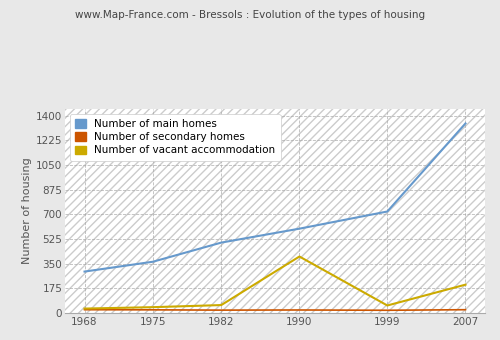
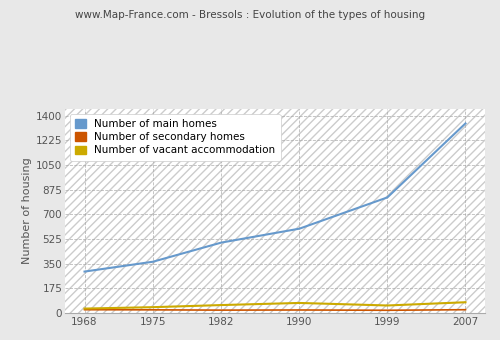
Number of vacant accommodation/1990: 400 -> 70
Number of main homes/1999: 720 -> 820
Number of vacant accommodation/2007: 200 -> 80
